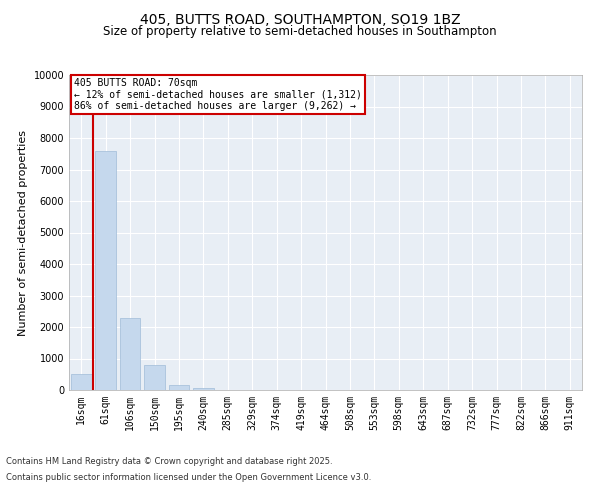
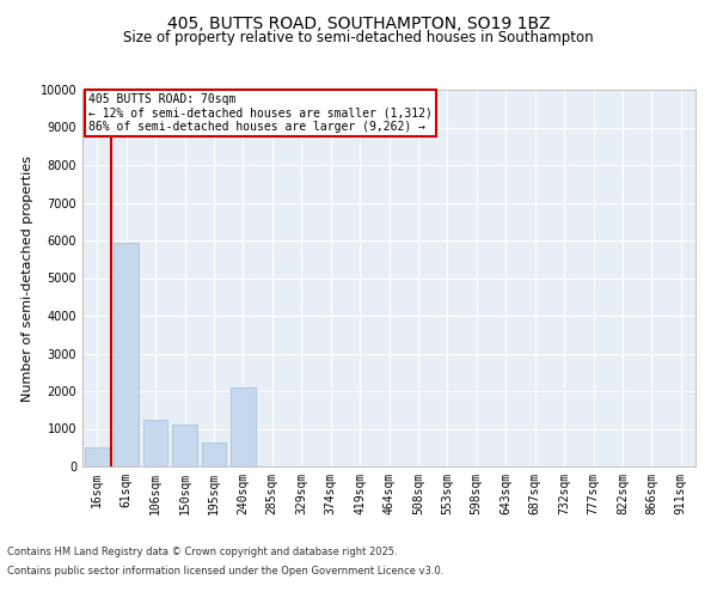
61sqm: 7600 -> 5950
106sqm: 2300 -> 1250
150sqm: 800 -> 1100
195sqm: 150 -> 650
240sqm: 50 -> 2100
